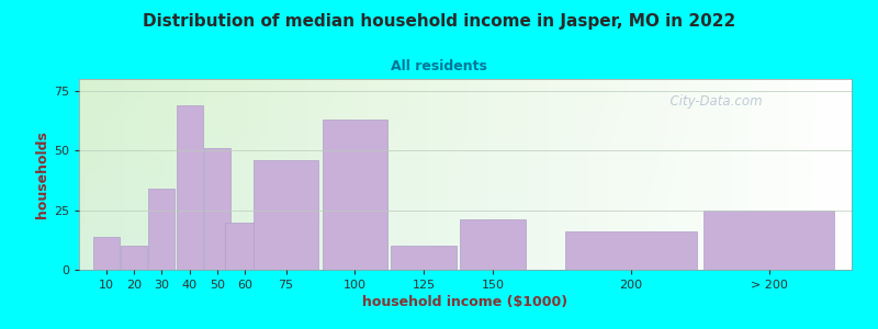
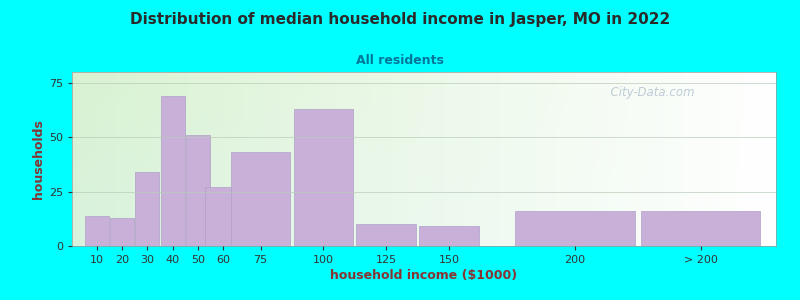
20: 10 -> 13
60: 20 -> 27
75: 46 -> 43
150: 21 -> 9
> 200: 25 -> 16
